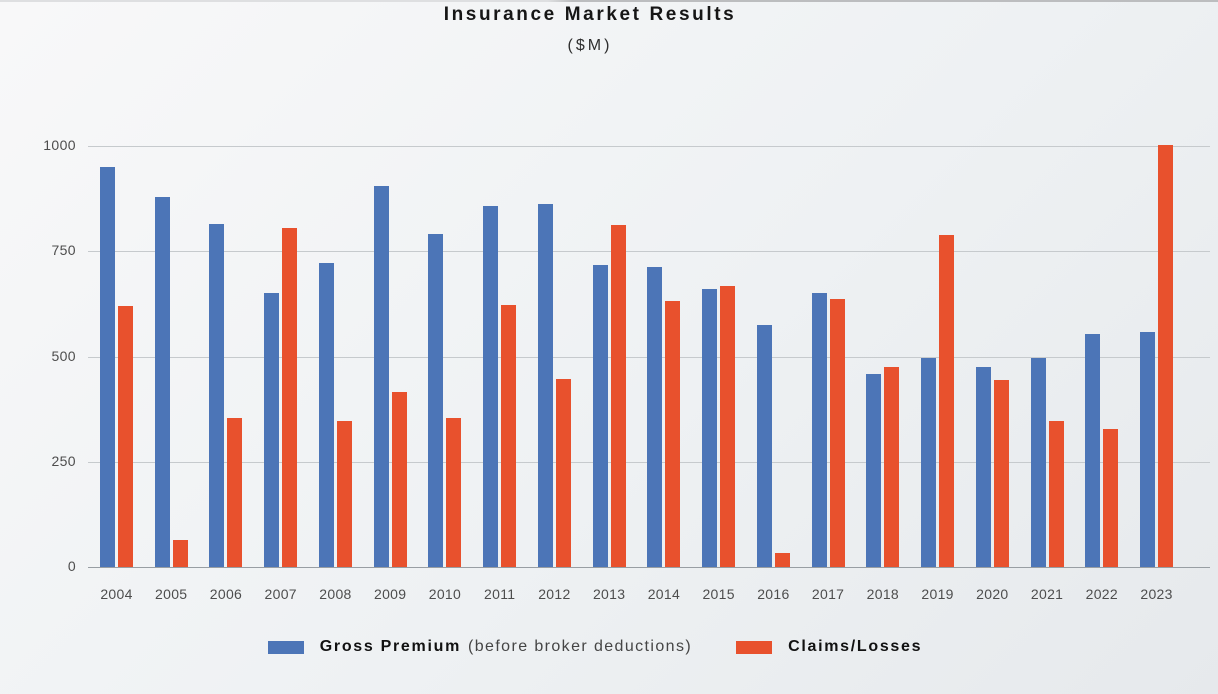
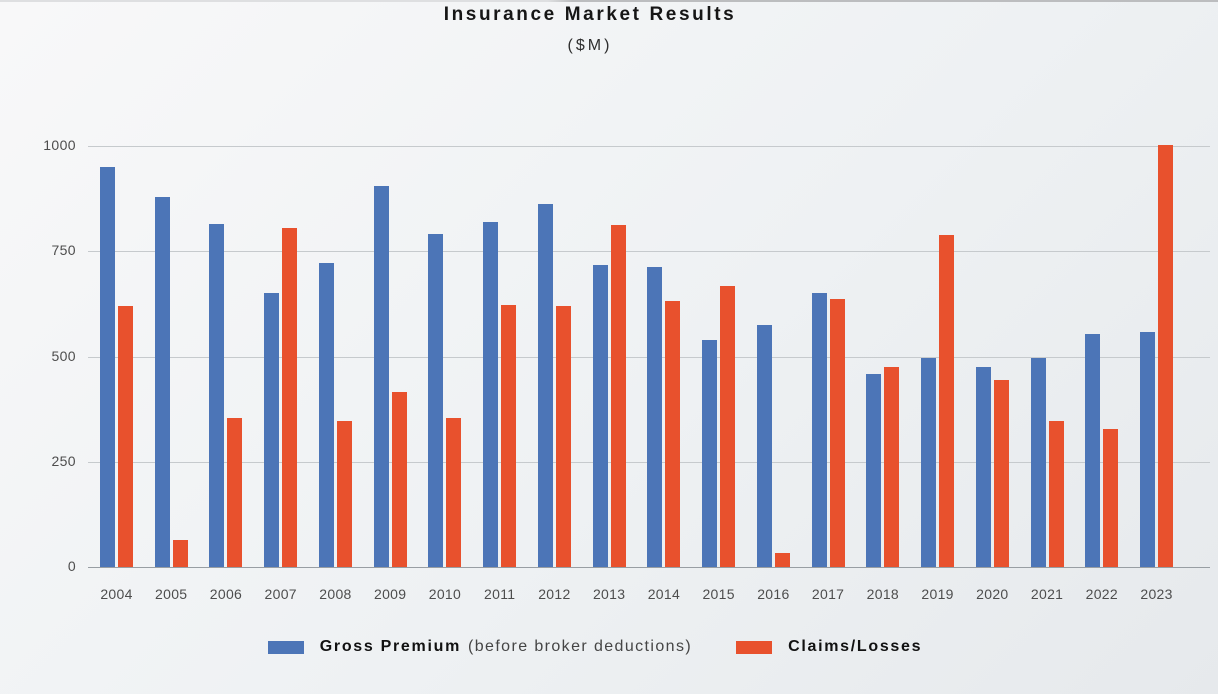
Gross Premium/2011: 860 -> 820
Claims/Losses/2012: 450 -> 620
Gross Premium/2015: 660 -> 540
